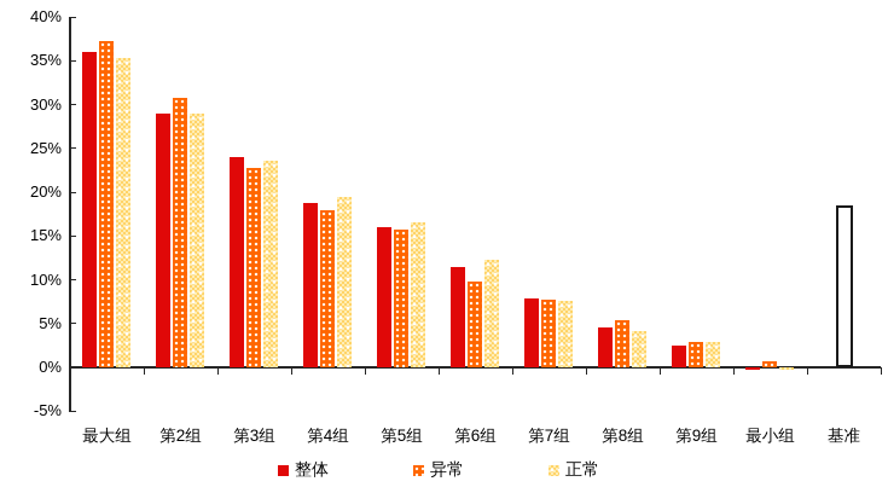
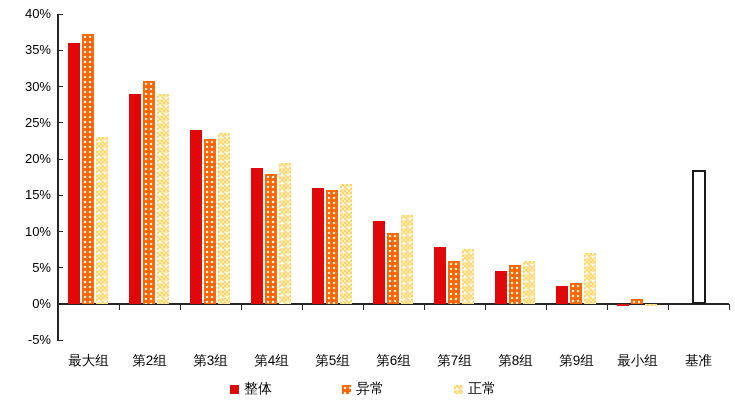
正常/最大组: 35% -> 23%
异常/第7组: 8% -> 6%
正常/第8组: 4% -> 6%
正常/第9组: 3% -> 7%
